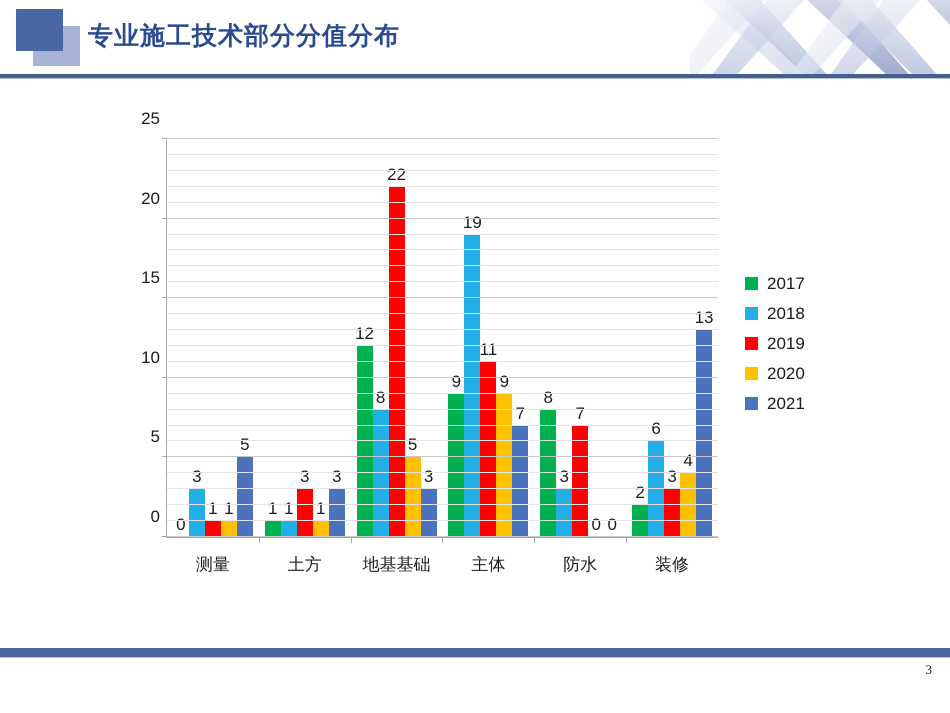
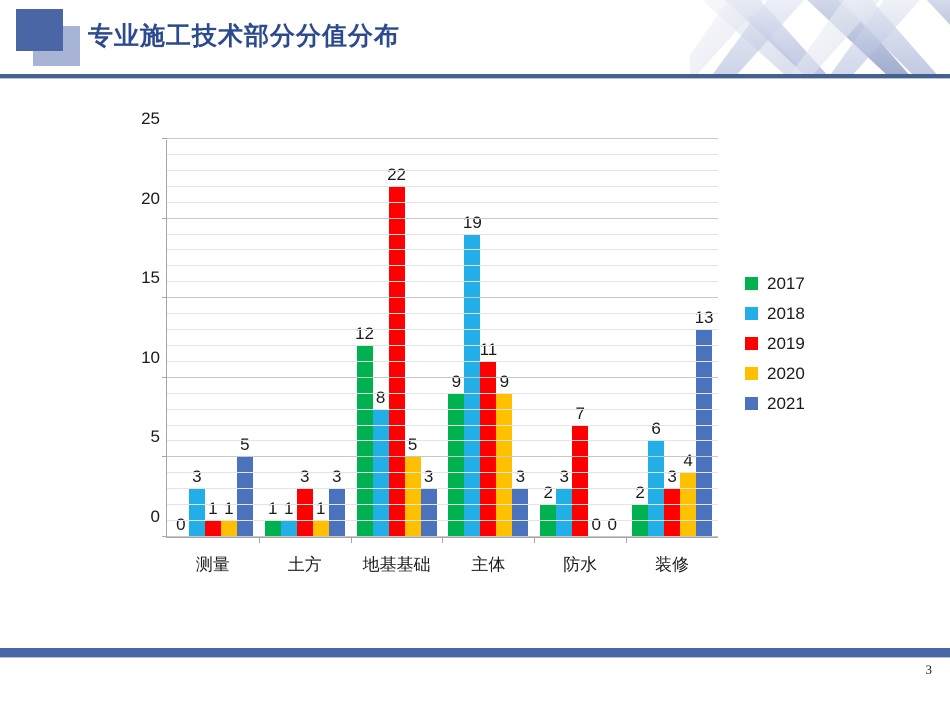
2021/主体: 7 -> 3
2017/防水: 8 -> 2
